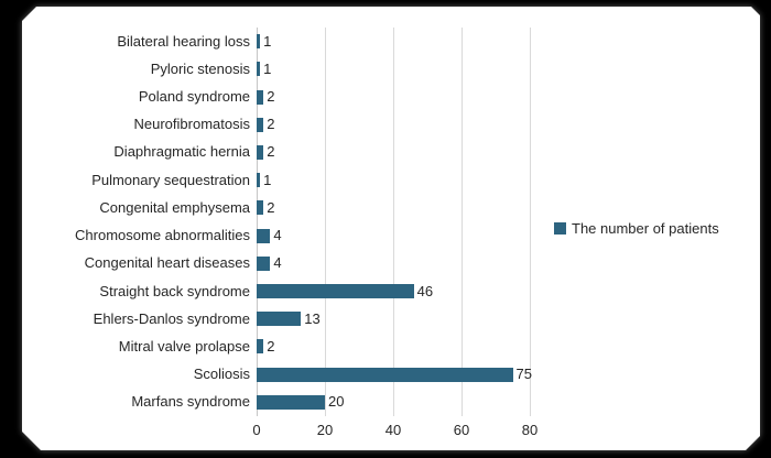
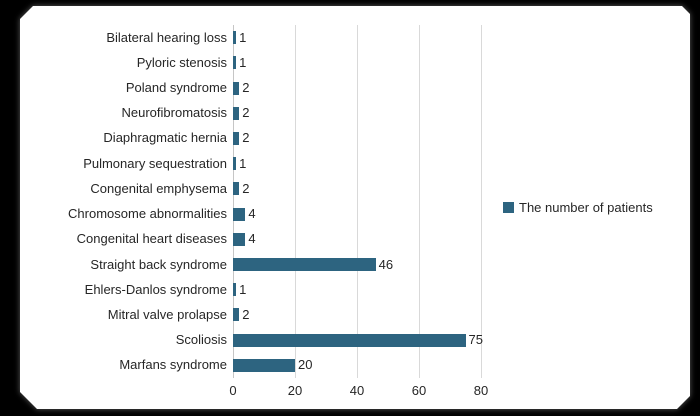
Ehlers-Danlos syndrome: 13 -> 1
